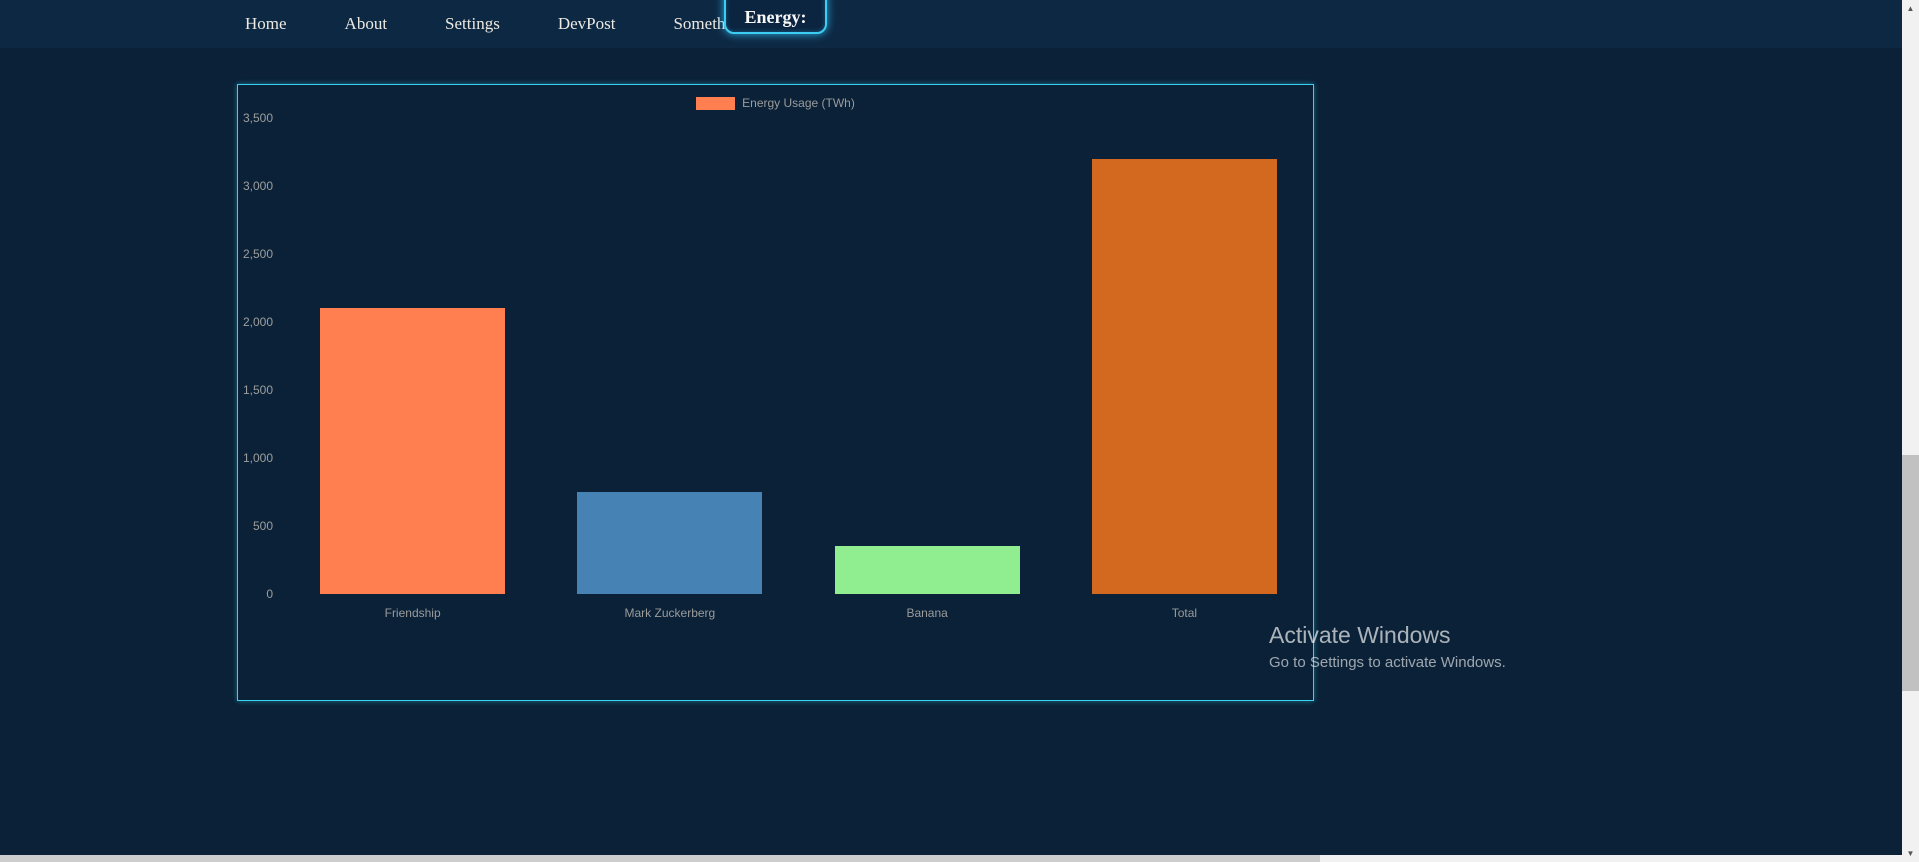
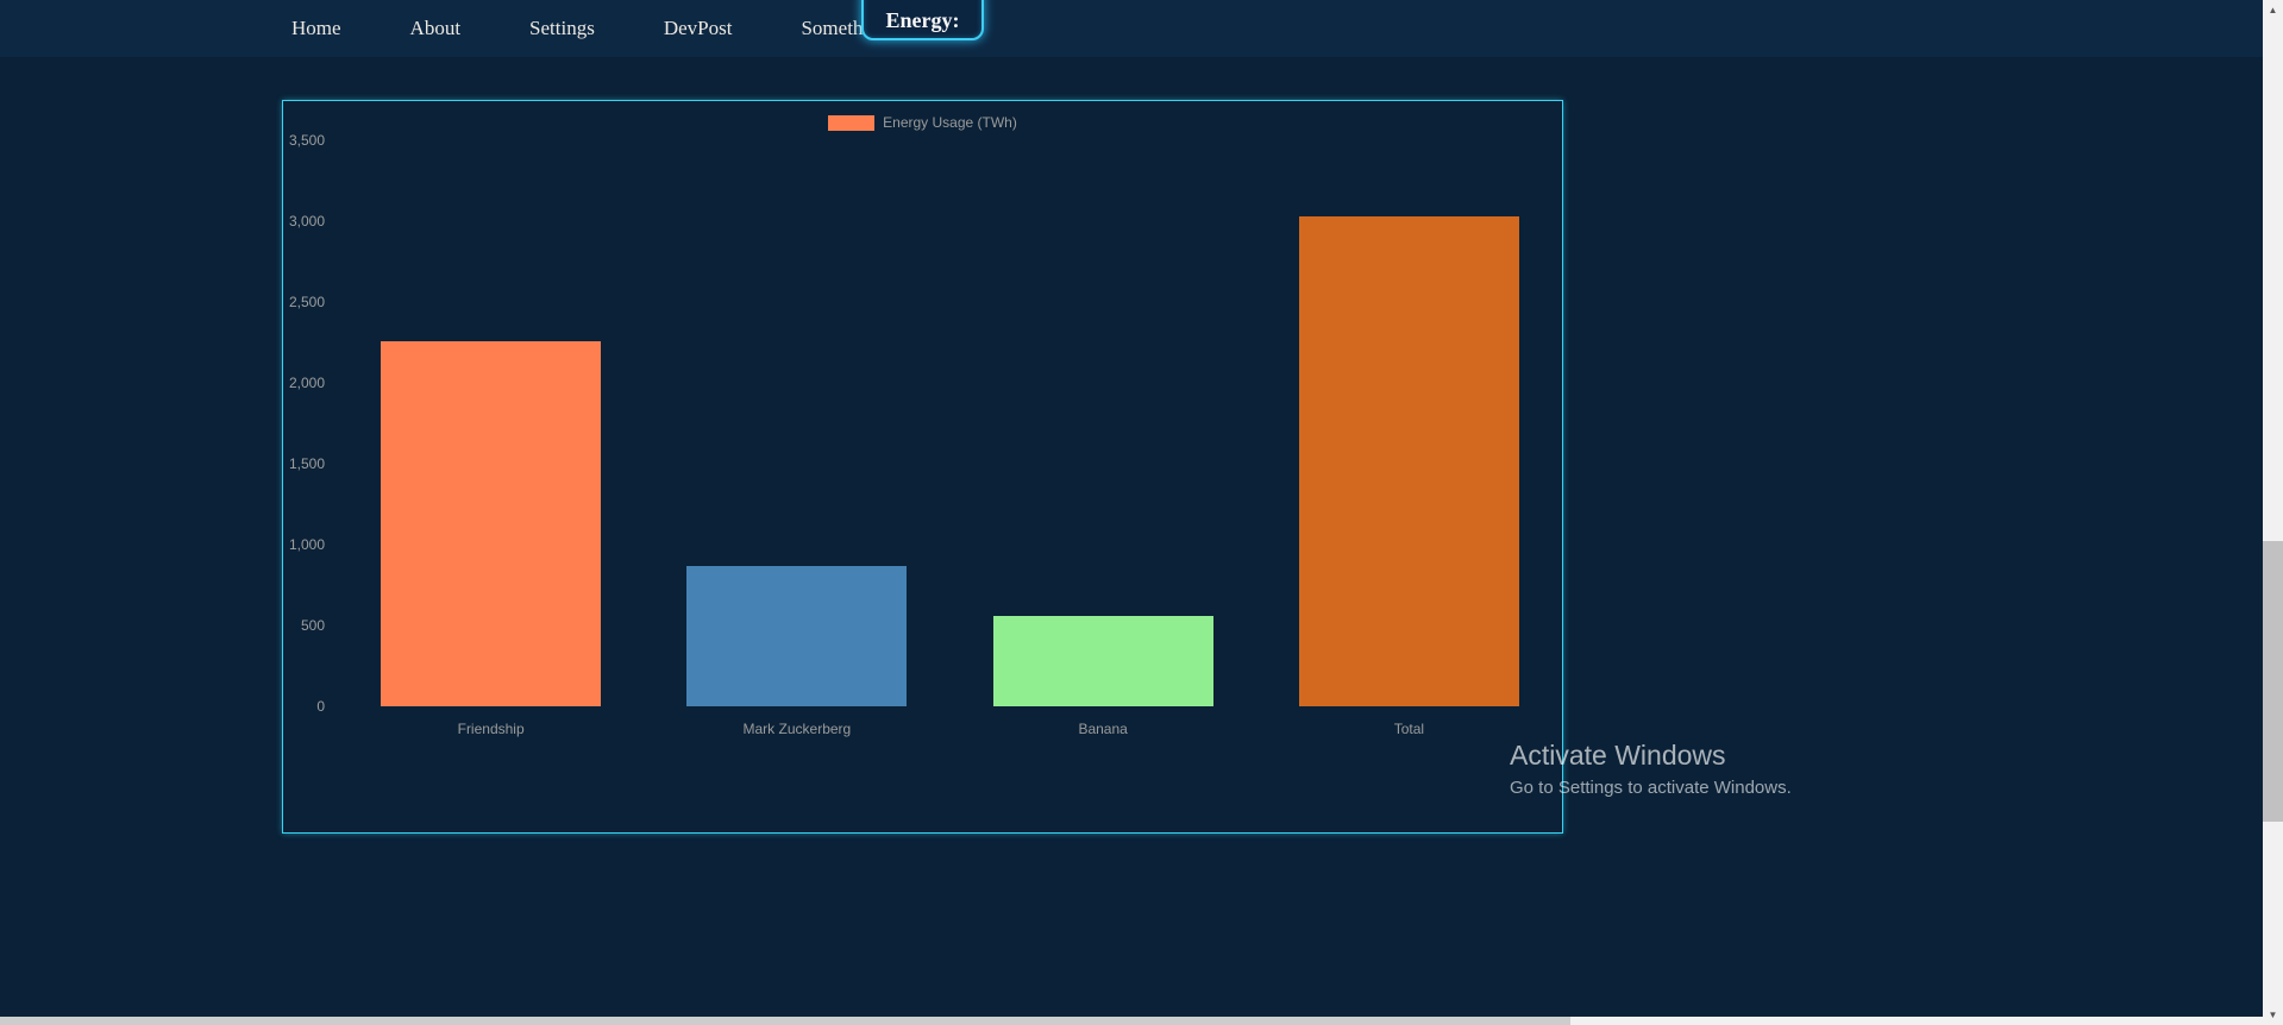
Friendship: 2100 -> 2260
Mark Zuckerberg: 750 -> 870
Banana: 350 -> 560
Total: 3200 -> 3030
